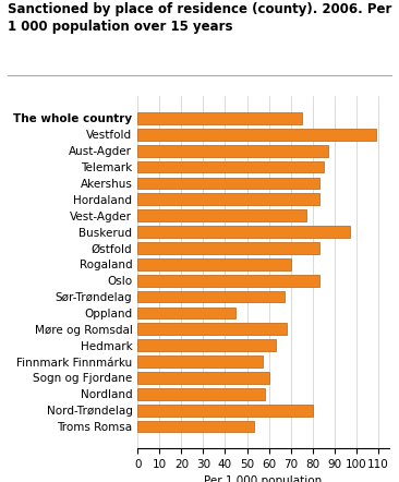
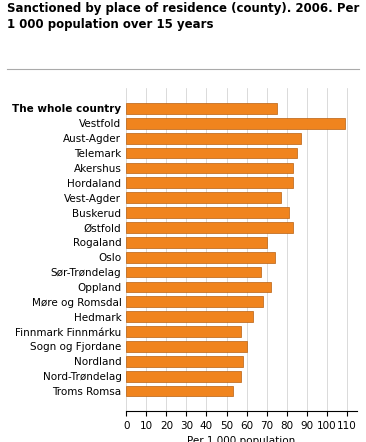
Buskerud: 97 -> 81
Oslo: 83 -> 74
Oppland: 45 -> 72
Nord-Trøndelag: 80 -> 57
